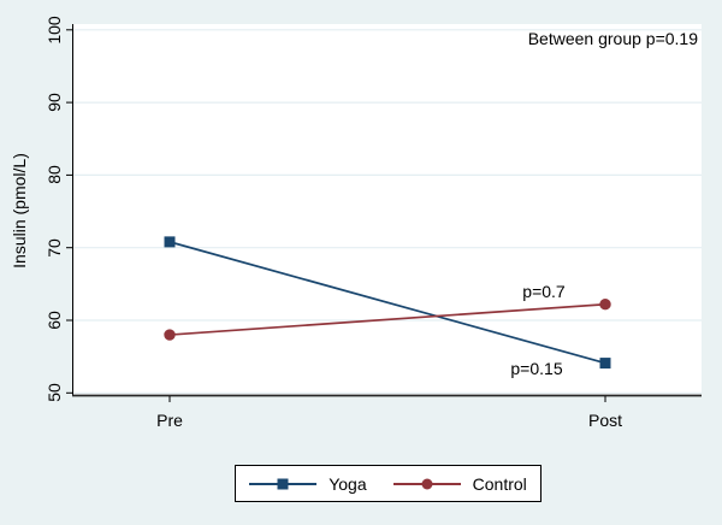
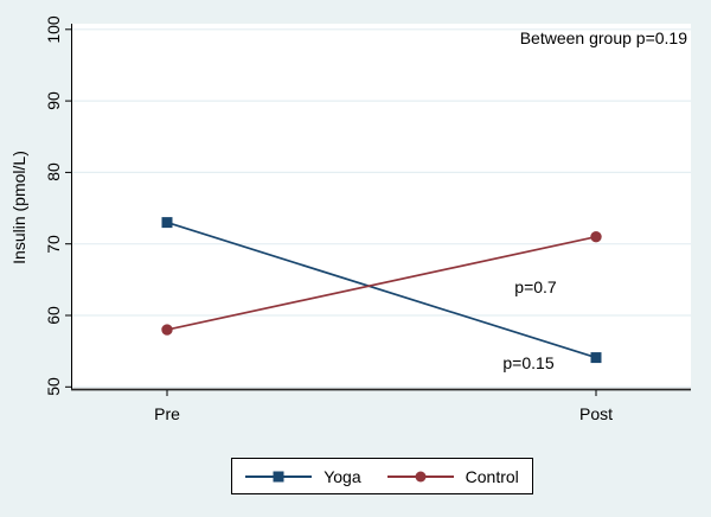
Yoga/Pre: 71 -> 73
Control/Post: 62 -> 71
